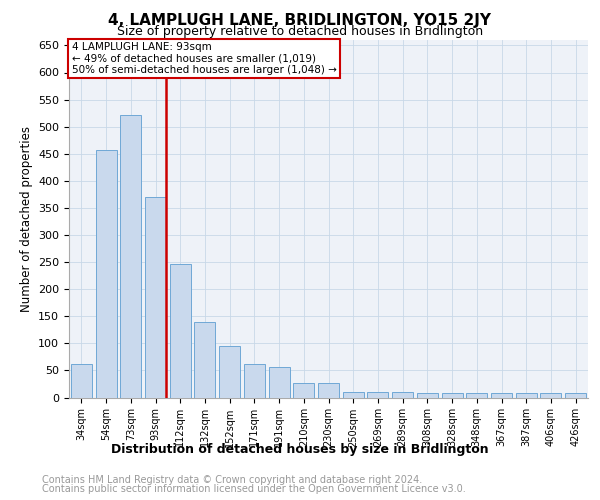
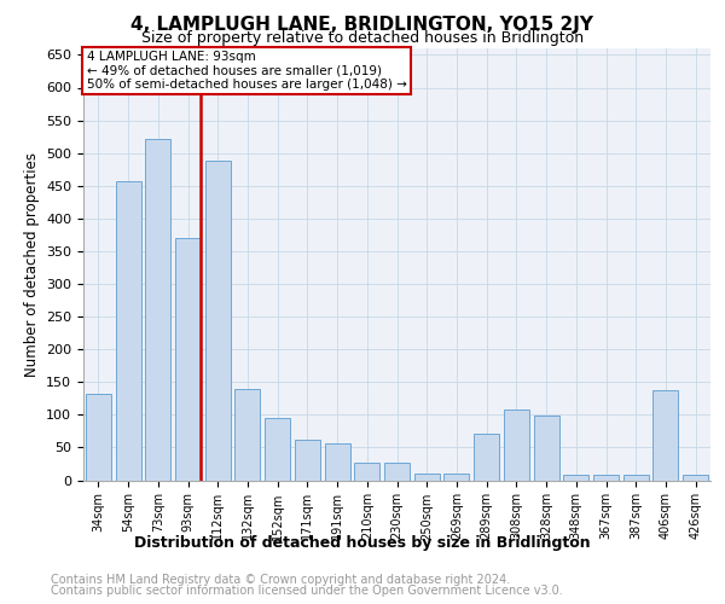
34sqm: 62 -> 132
112sqm: 247 -> 488
289sqm: 10 -> 72
308sqm: 8 -> 108
328sqm: 8 -> 98
406sqm: 8 -> 138
